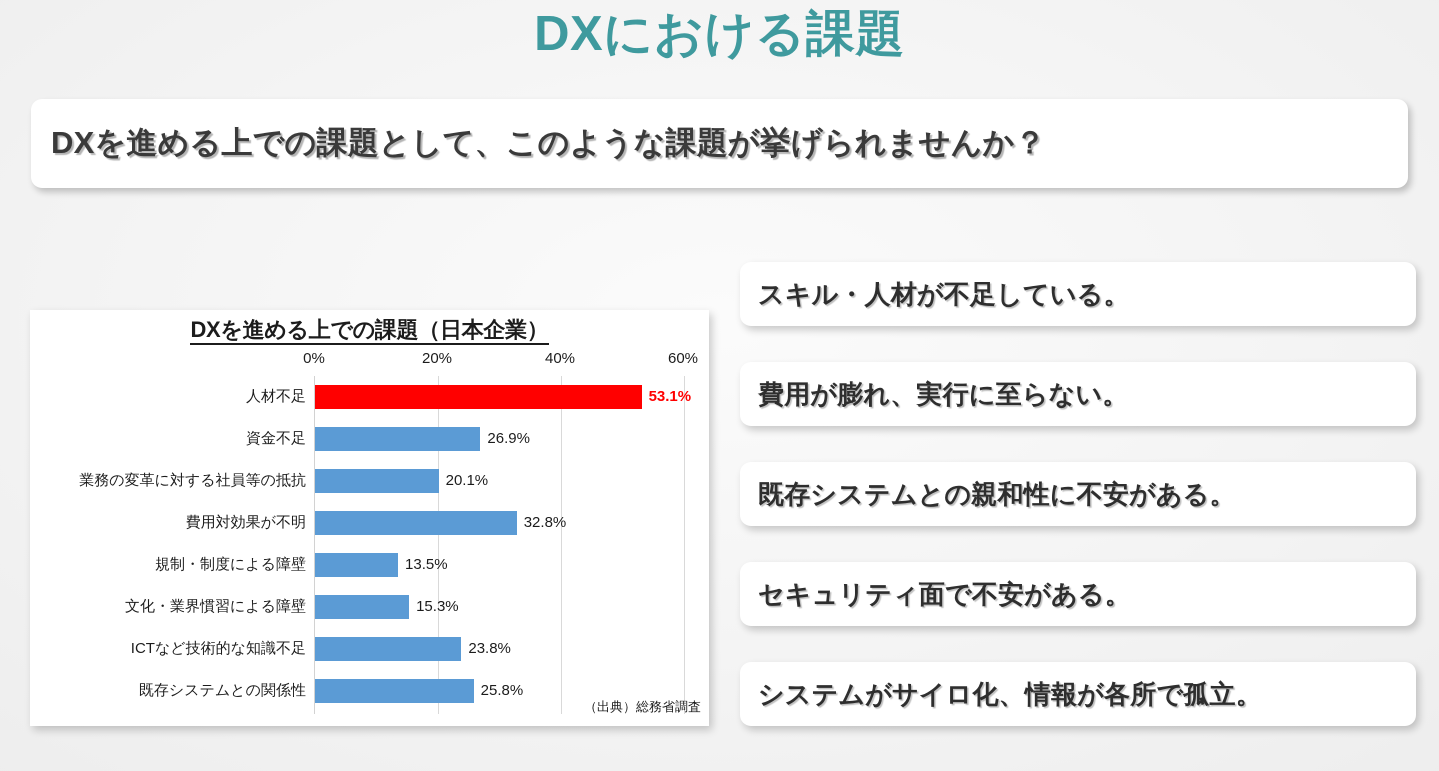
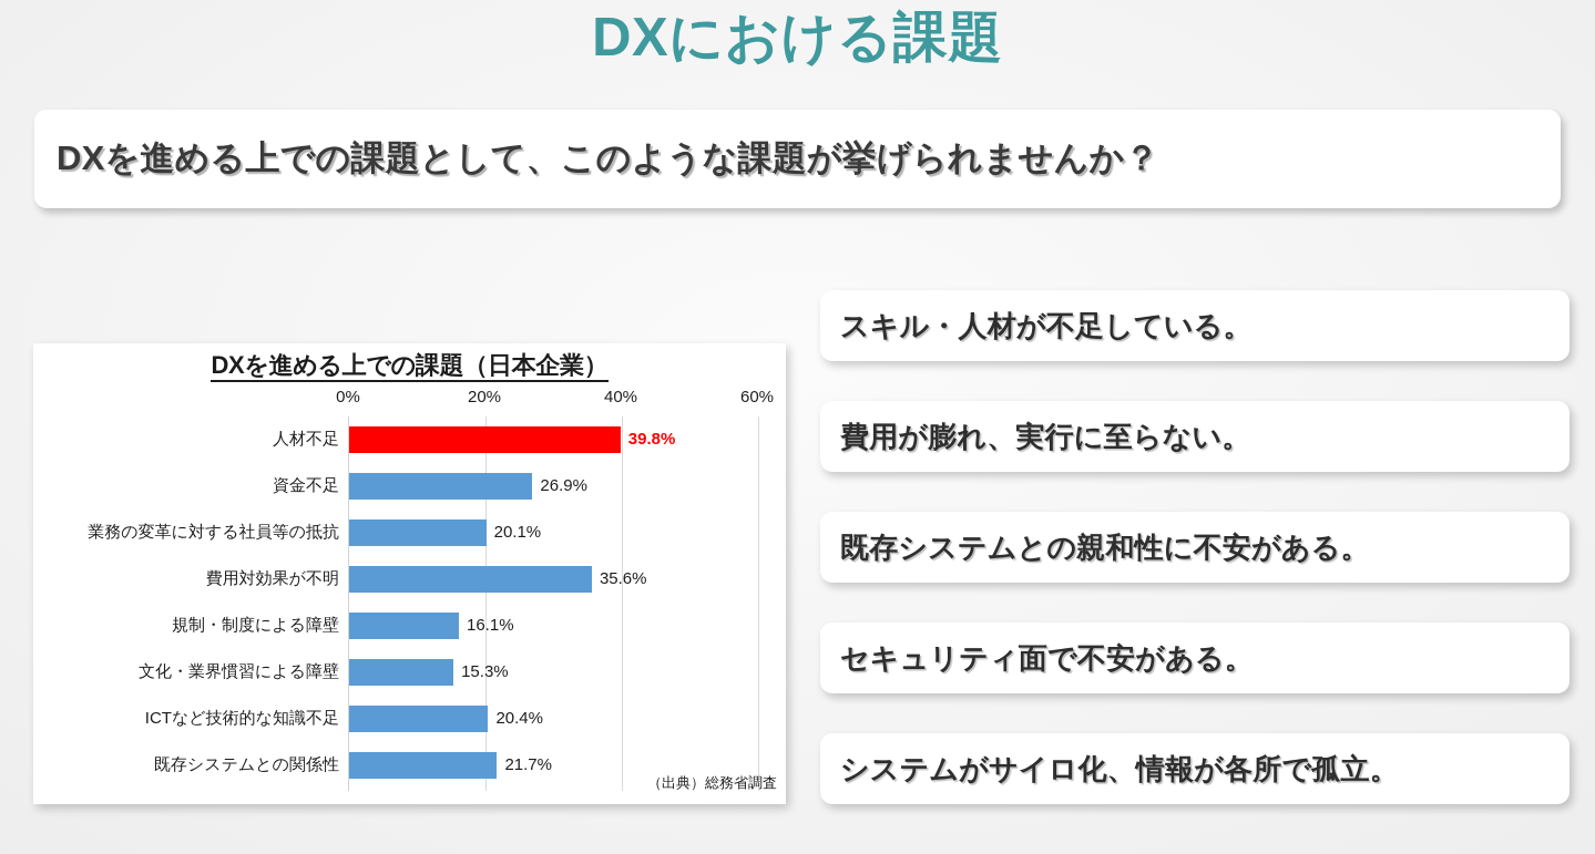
人材不足: 53.1% -> 39.8%
費用対効果が不明: 32.8% -> 35.6%
規制・制度による障壁: 13.5% -> 16.1%
ICTなど技術的な知識不足: 23.8% -> 20.4%
既存システムとの関係性: 25.8% -> 21.7%
